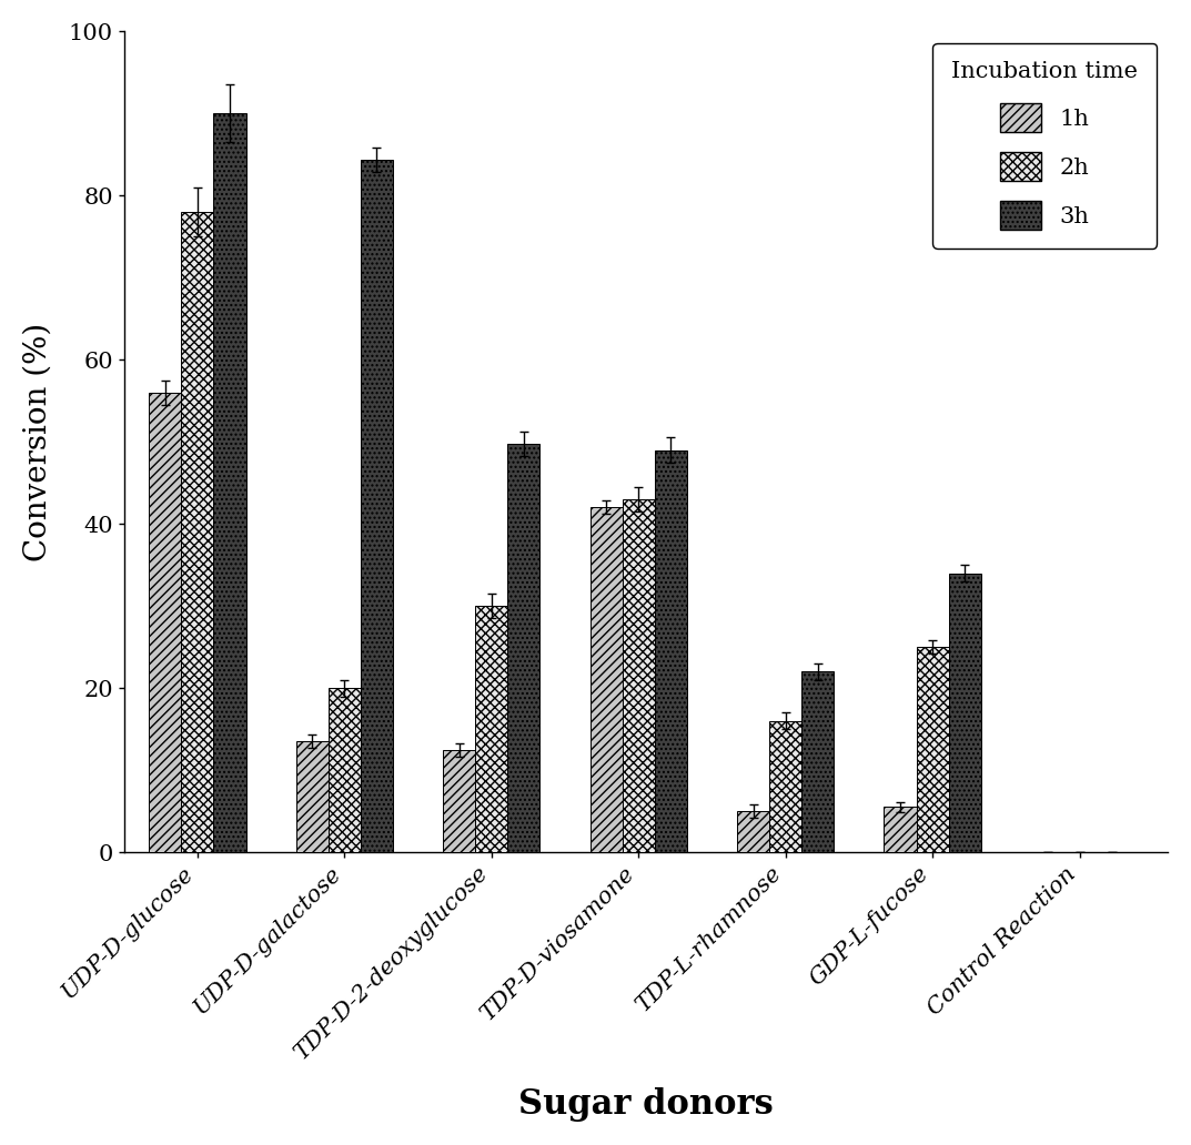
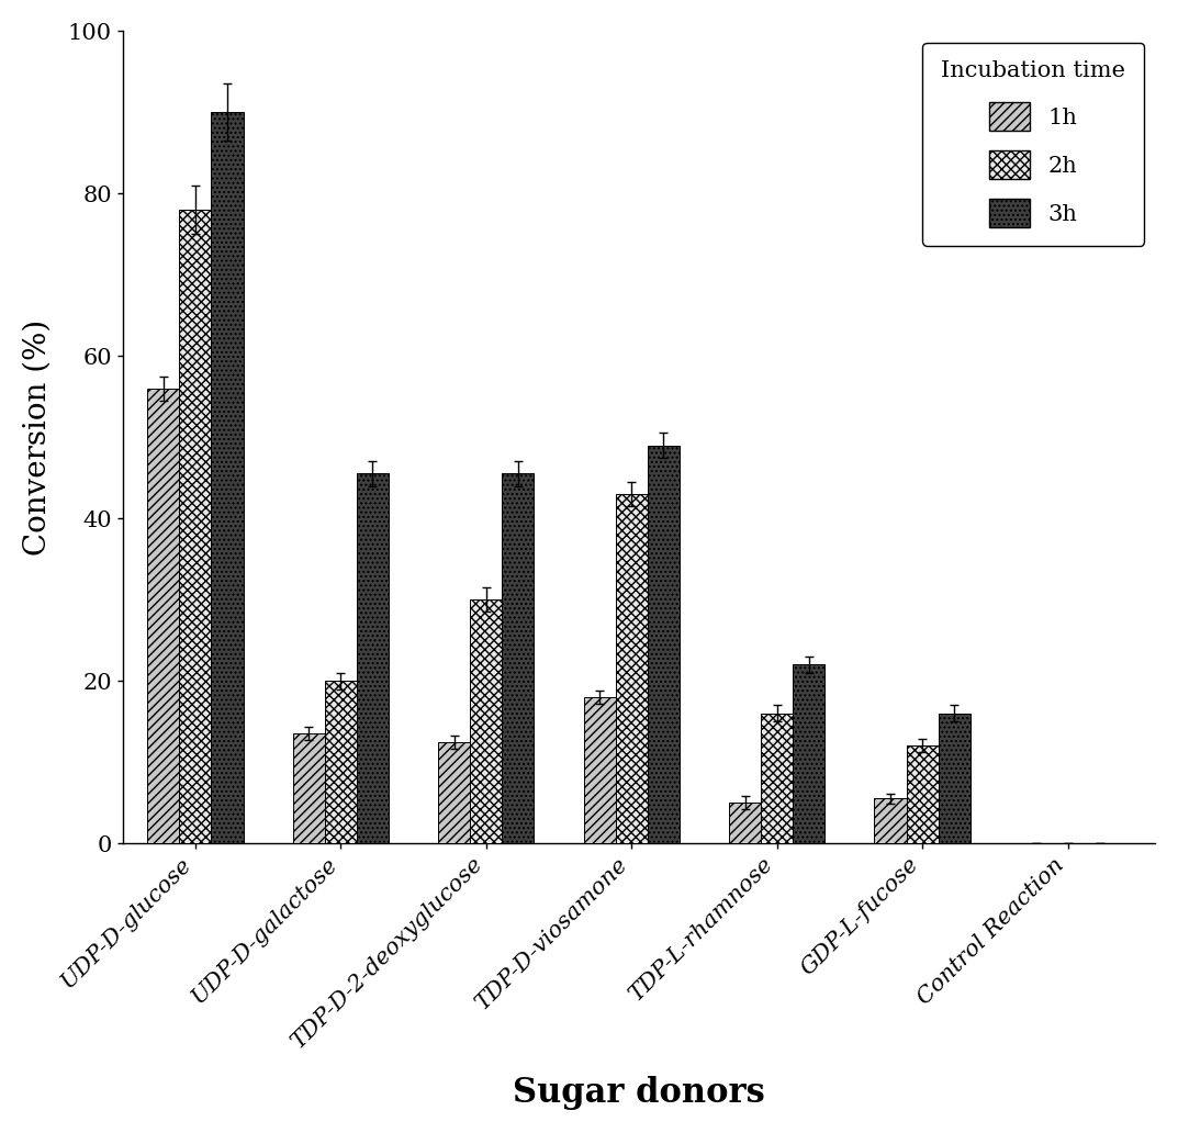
3h/UDP-D-galactose: 84.4 -> 45.5
3h/TDP-D-2-deoxyglucose: 49.8 -> 45.5
1h/TDP-D-viosamone: 42.0 -> 18.0
2h/GDP-L-fucose: 25 -> 12
3h/GDP-L-fucose: 34.0 -> 16.0
